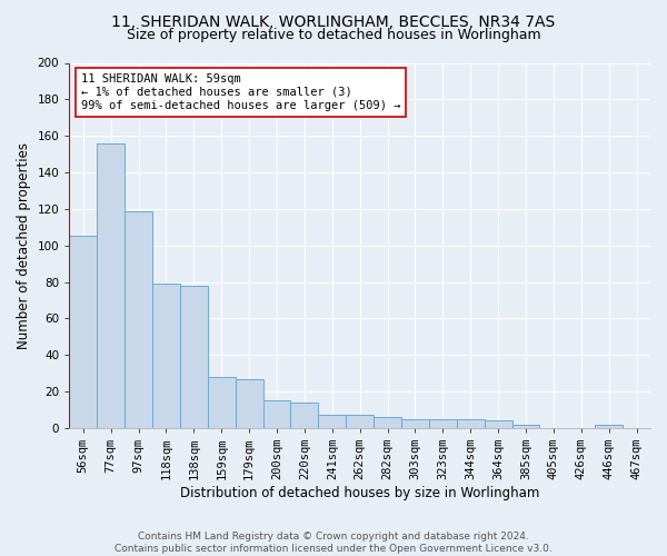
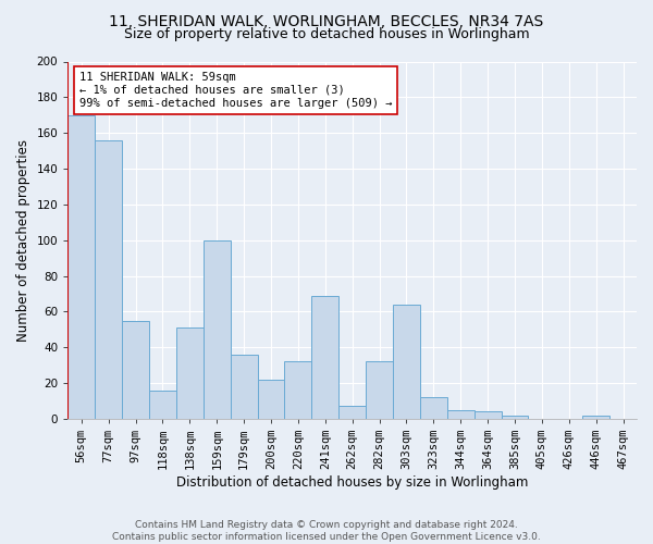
56sqm: 105 -> 170
97sqm: 119 -> 55
118sqm: 79 -> 16
138sqm: 78 -> 51
159sqm: 28 -> 100
179sqm: 27 -> 36
200sqm: 15 -> 22
220sqm: 14 -> 32
241sqm: 7 -> 69
282sqm: 6 -> 32
303sqm: 5 -> 64
323sqm: 5 -> 12
